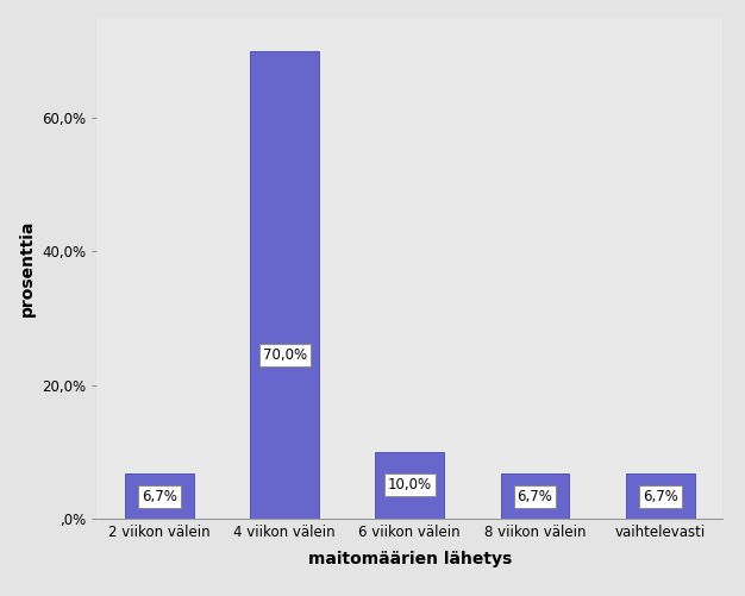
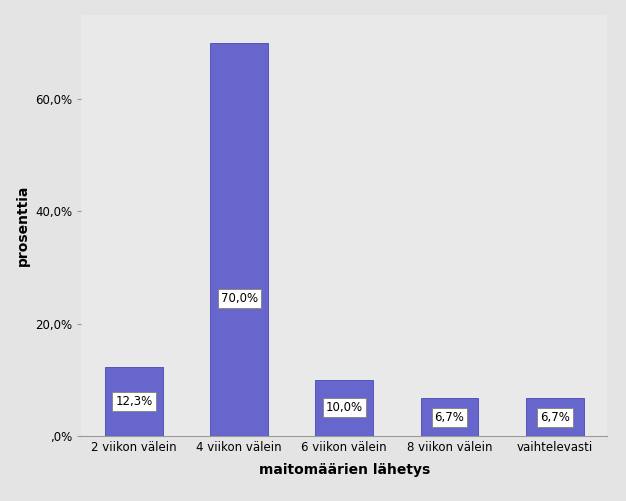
2 viikon välein: 6,7% -> 12,3%
